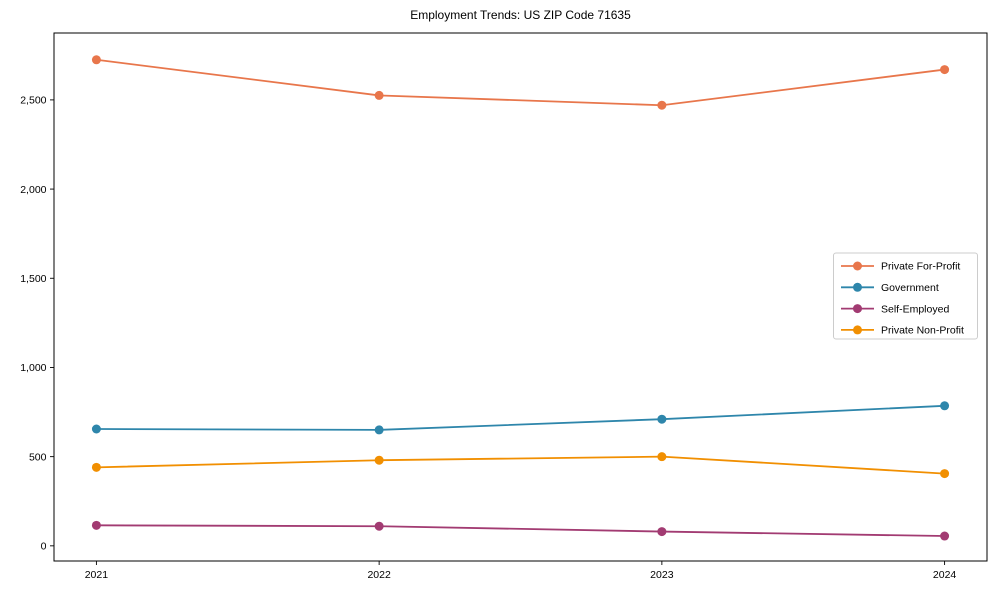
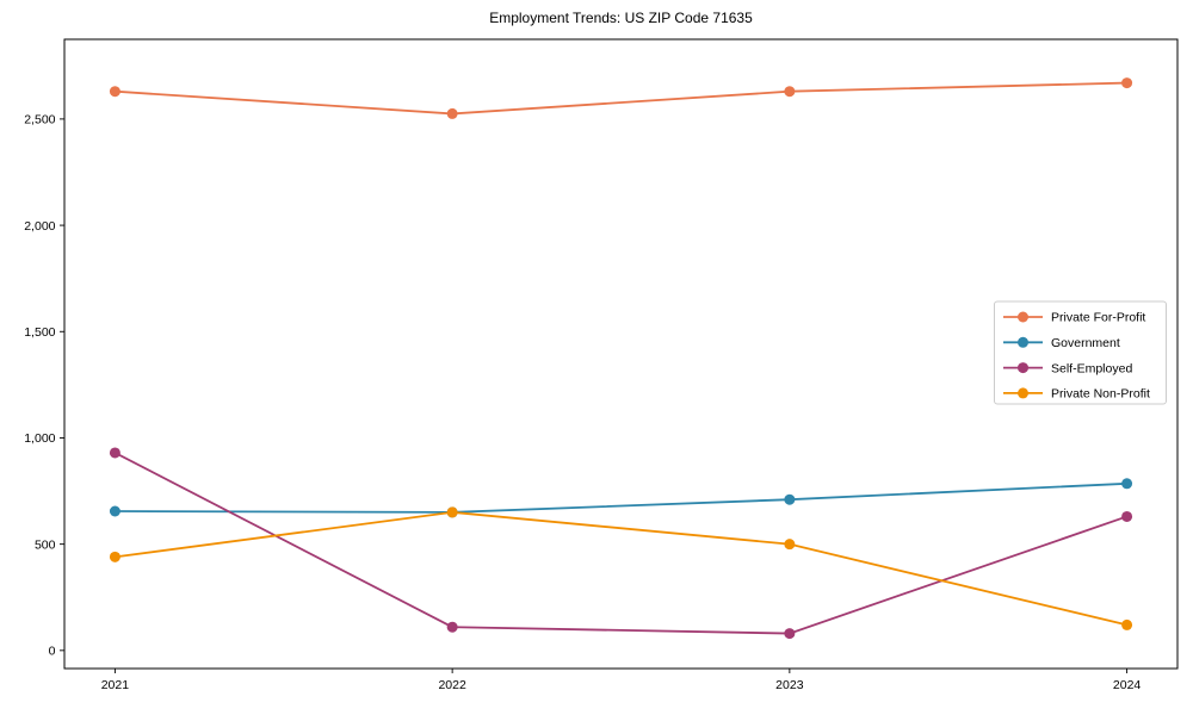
Private For-Profit/2021: 2720 -> 2630
Self-Employed/2021: 120 -> 930
Private Non-Profit/2022: 480 -> 650
Private For-Profit/2023: 2470 -> 2630
Self-Employed/2024: 60 -> 630
Private Non-Profit/2024: 400 -> 120
